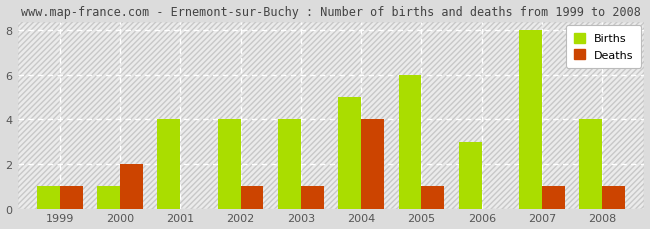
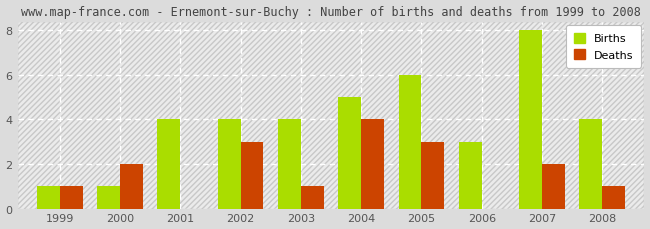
Deaths/2002: 1 -> 3
Deaths/2005: 1 -> 3
Deaths/2007: 1 -> 2
